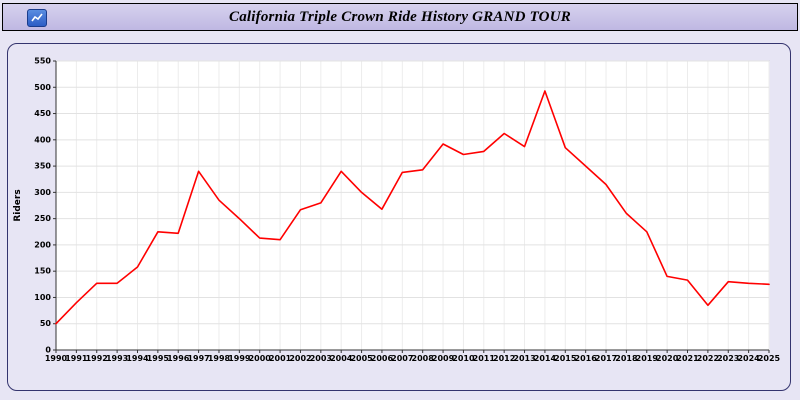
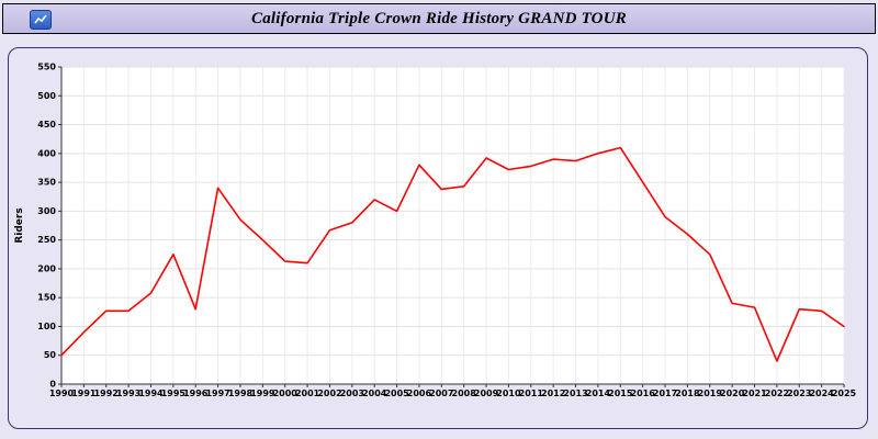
1996: 220 -> 130
2004: 340 -> 320
2006: 270 -> 380
2012: 410 -> 390
2014: 490 -> 400
2015: 380 -> 410
2017: 320 -> 290
2022: 80 -> 40
2025: 120 -> 100
